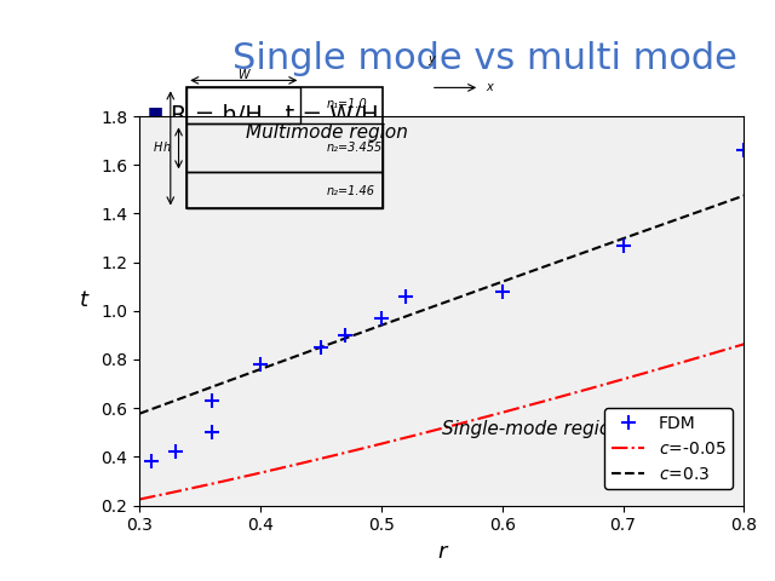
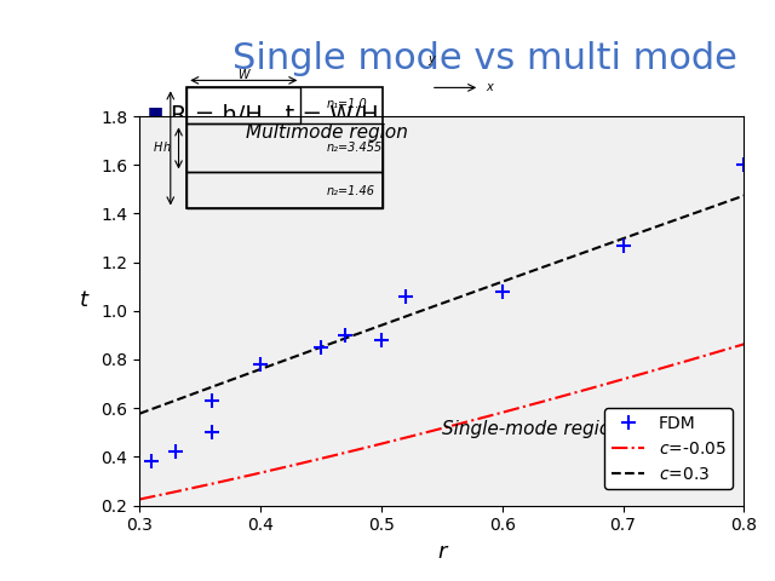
FDM/0.5: 0.97 -> 0.88
FDM/0.8: 1.66 -> 1.60
